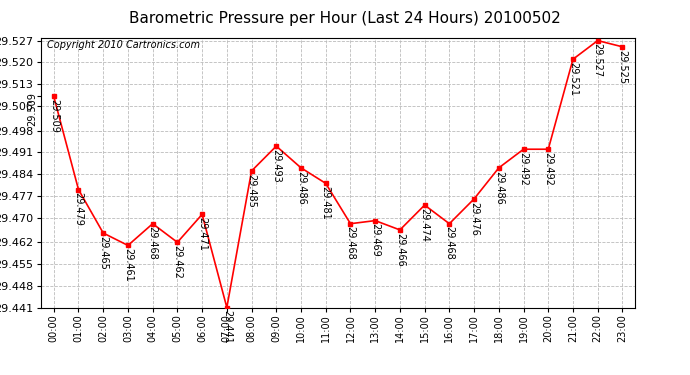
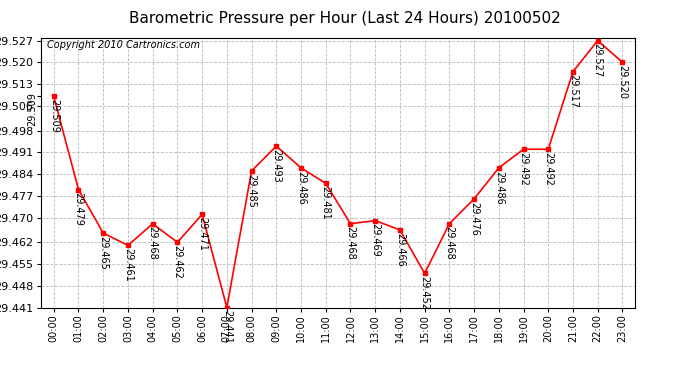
15:00: 29.474 -> 29.452
21:00: 29.521 -> 29.517
23:00: 29.525 -> 29.520
